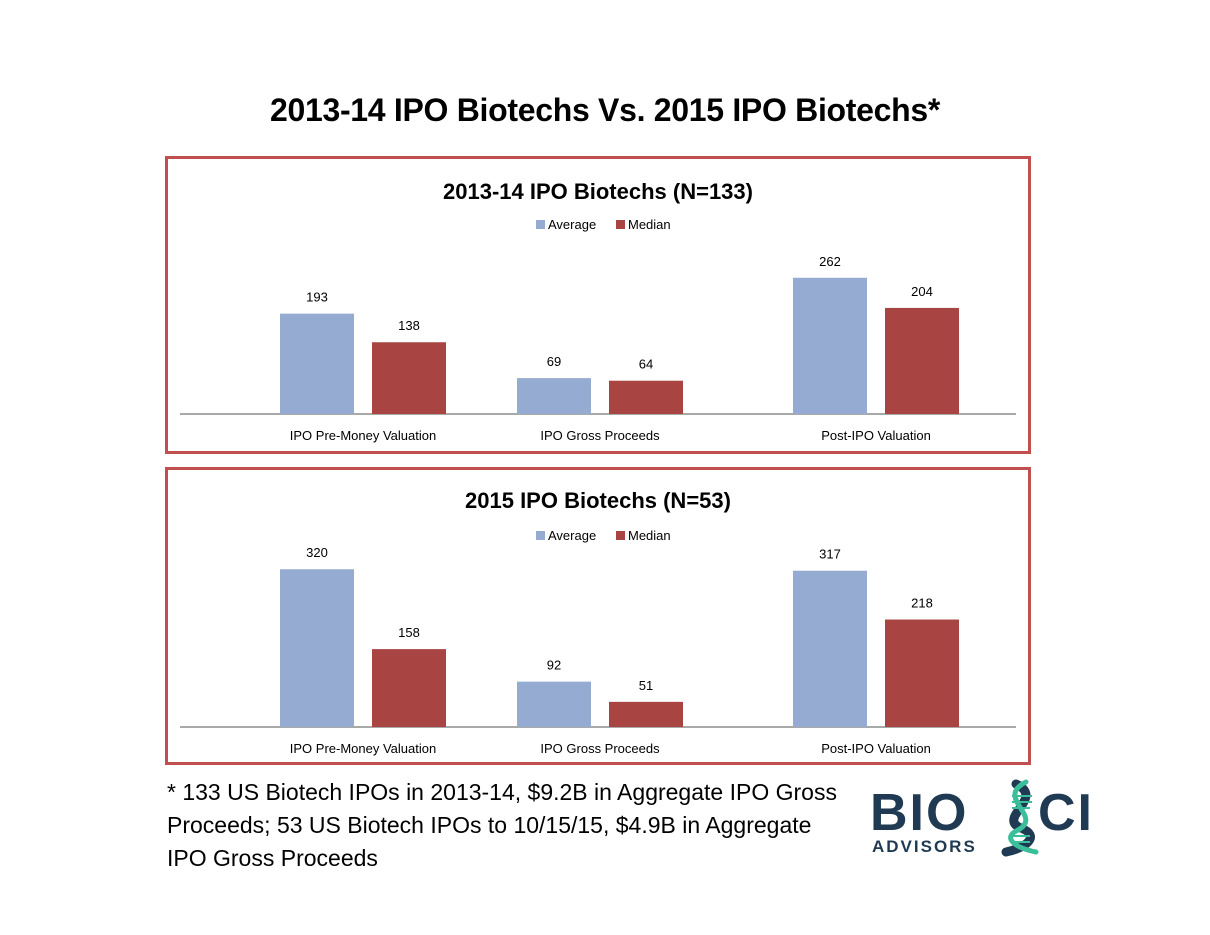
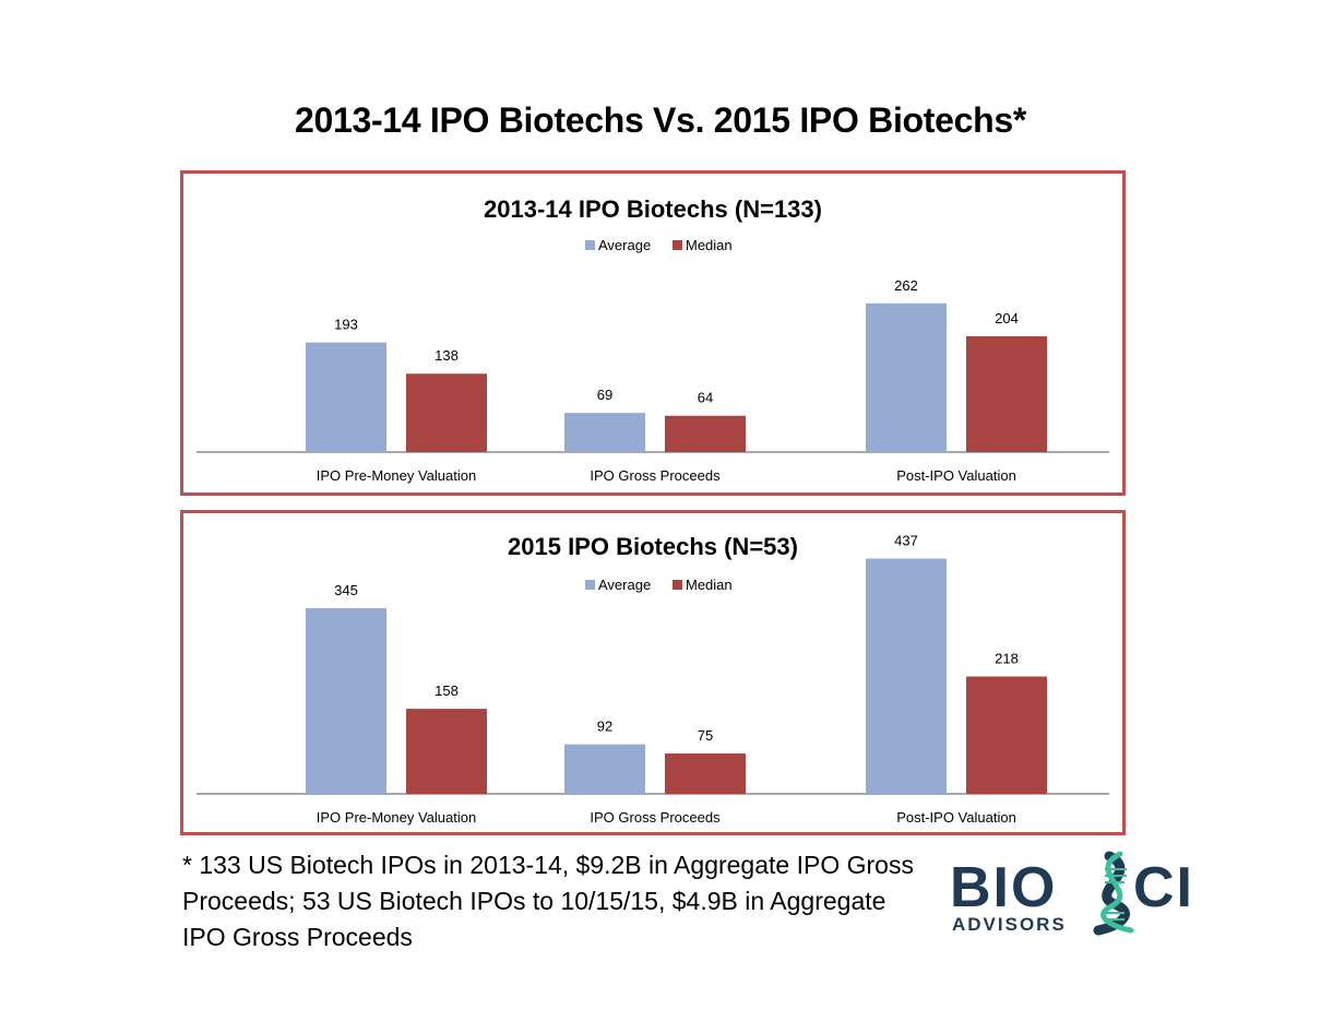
2015 IPO Biotechs (N=53)/Average/IPO Pre-Money Valuation: 320 -> 345
2015 IPO Biotechs (N=53)/Median/IPO Gross Proceeds: 51 -> 75
2015 IPO Biotechs (N=53)/Average/Post-IPO Valuation: 317 -> 437
